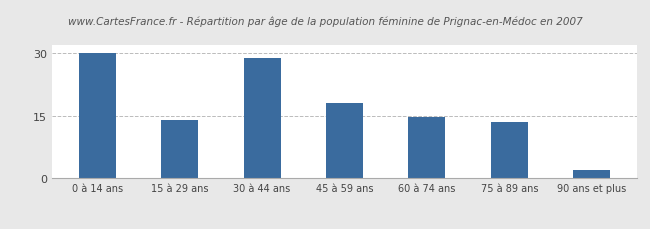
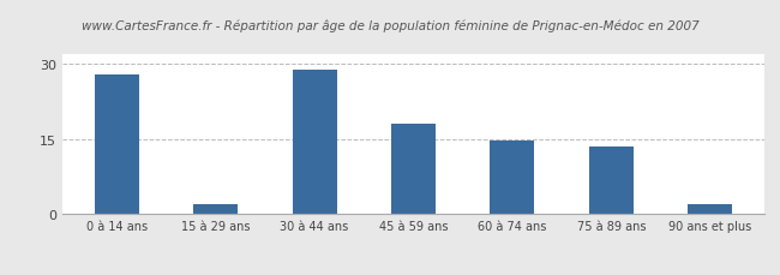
0 à 14 ans: 30.0 -> 28.0
15 à 29 ans: 14.0 -> 2.0
